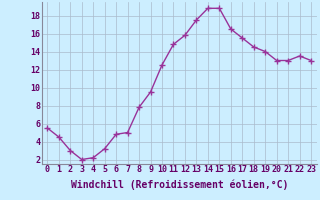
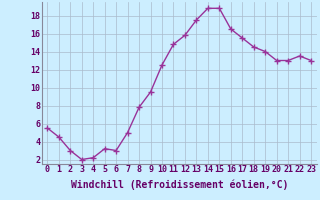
6: 4.8 -> 3.0
